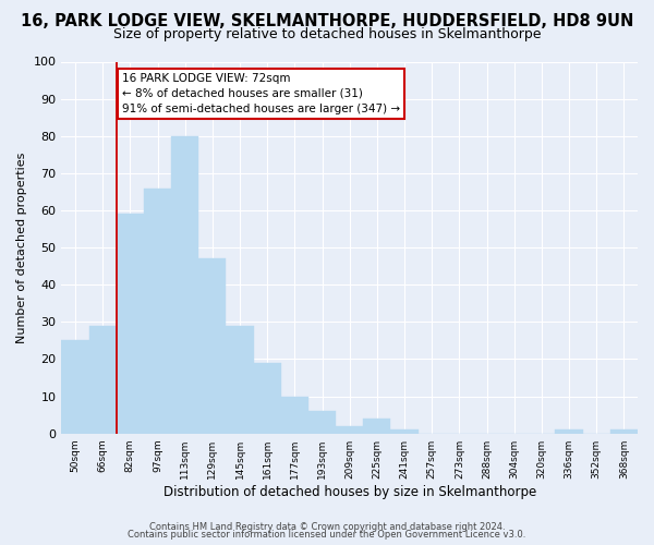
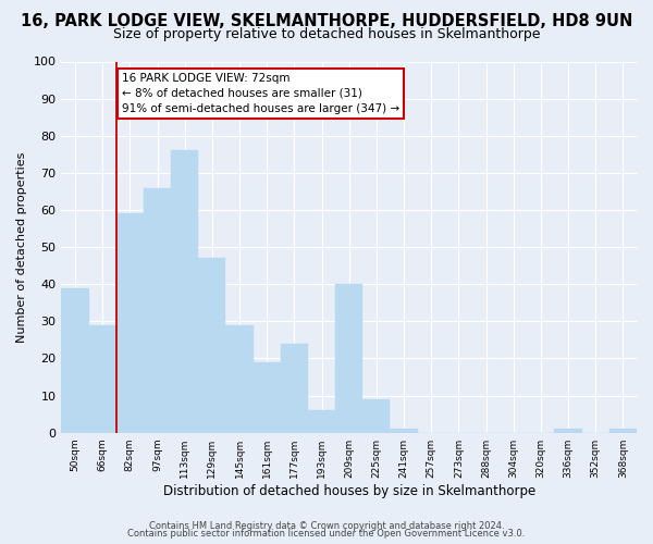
50sqm: 25 -> 39
113sqm: 80 -> 76
177sqm: 10 -> 24
209sqm: 2 -> 40
225sqm: 4 -> 9
